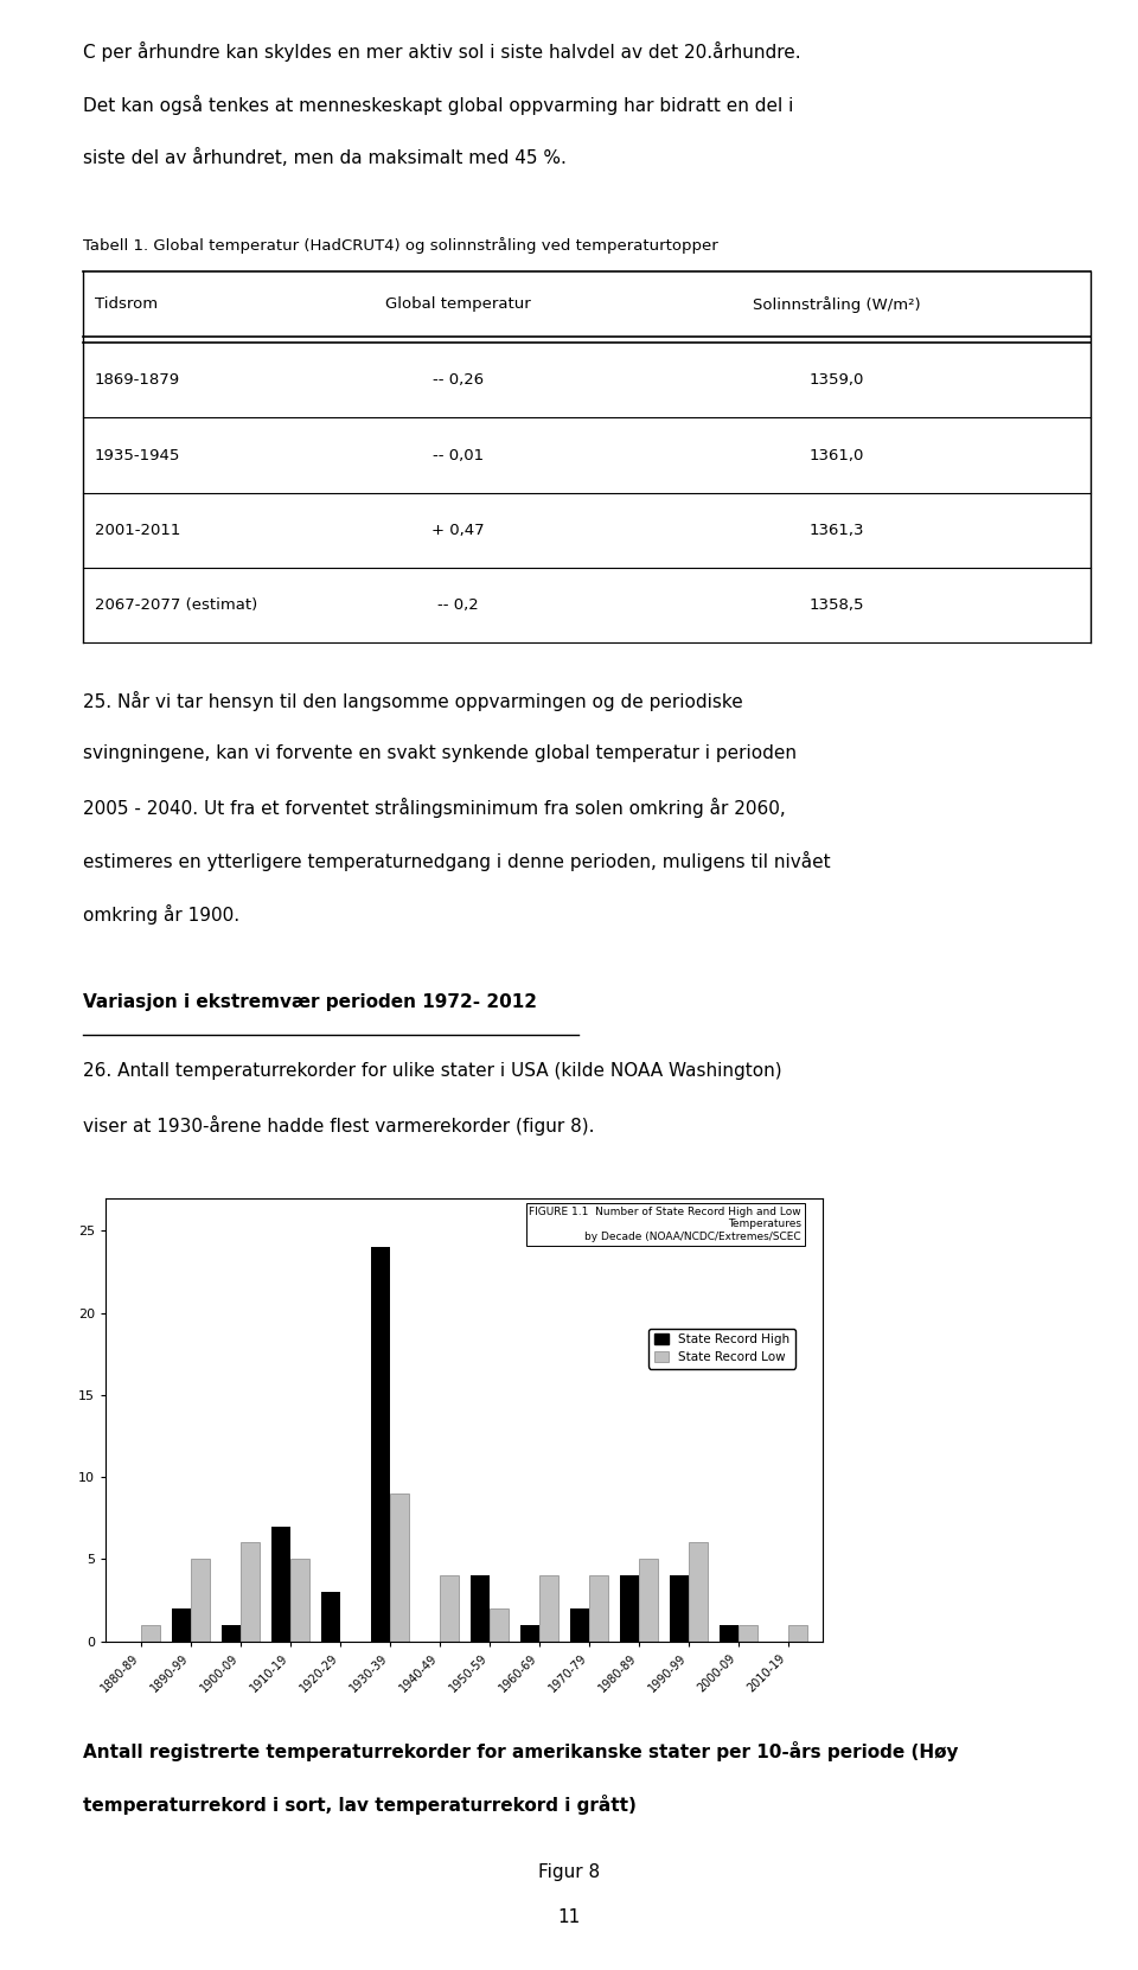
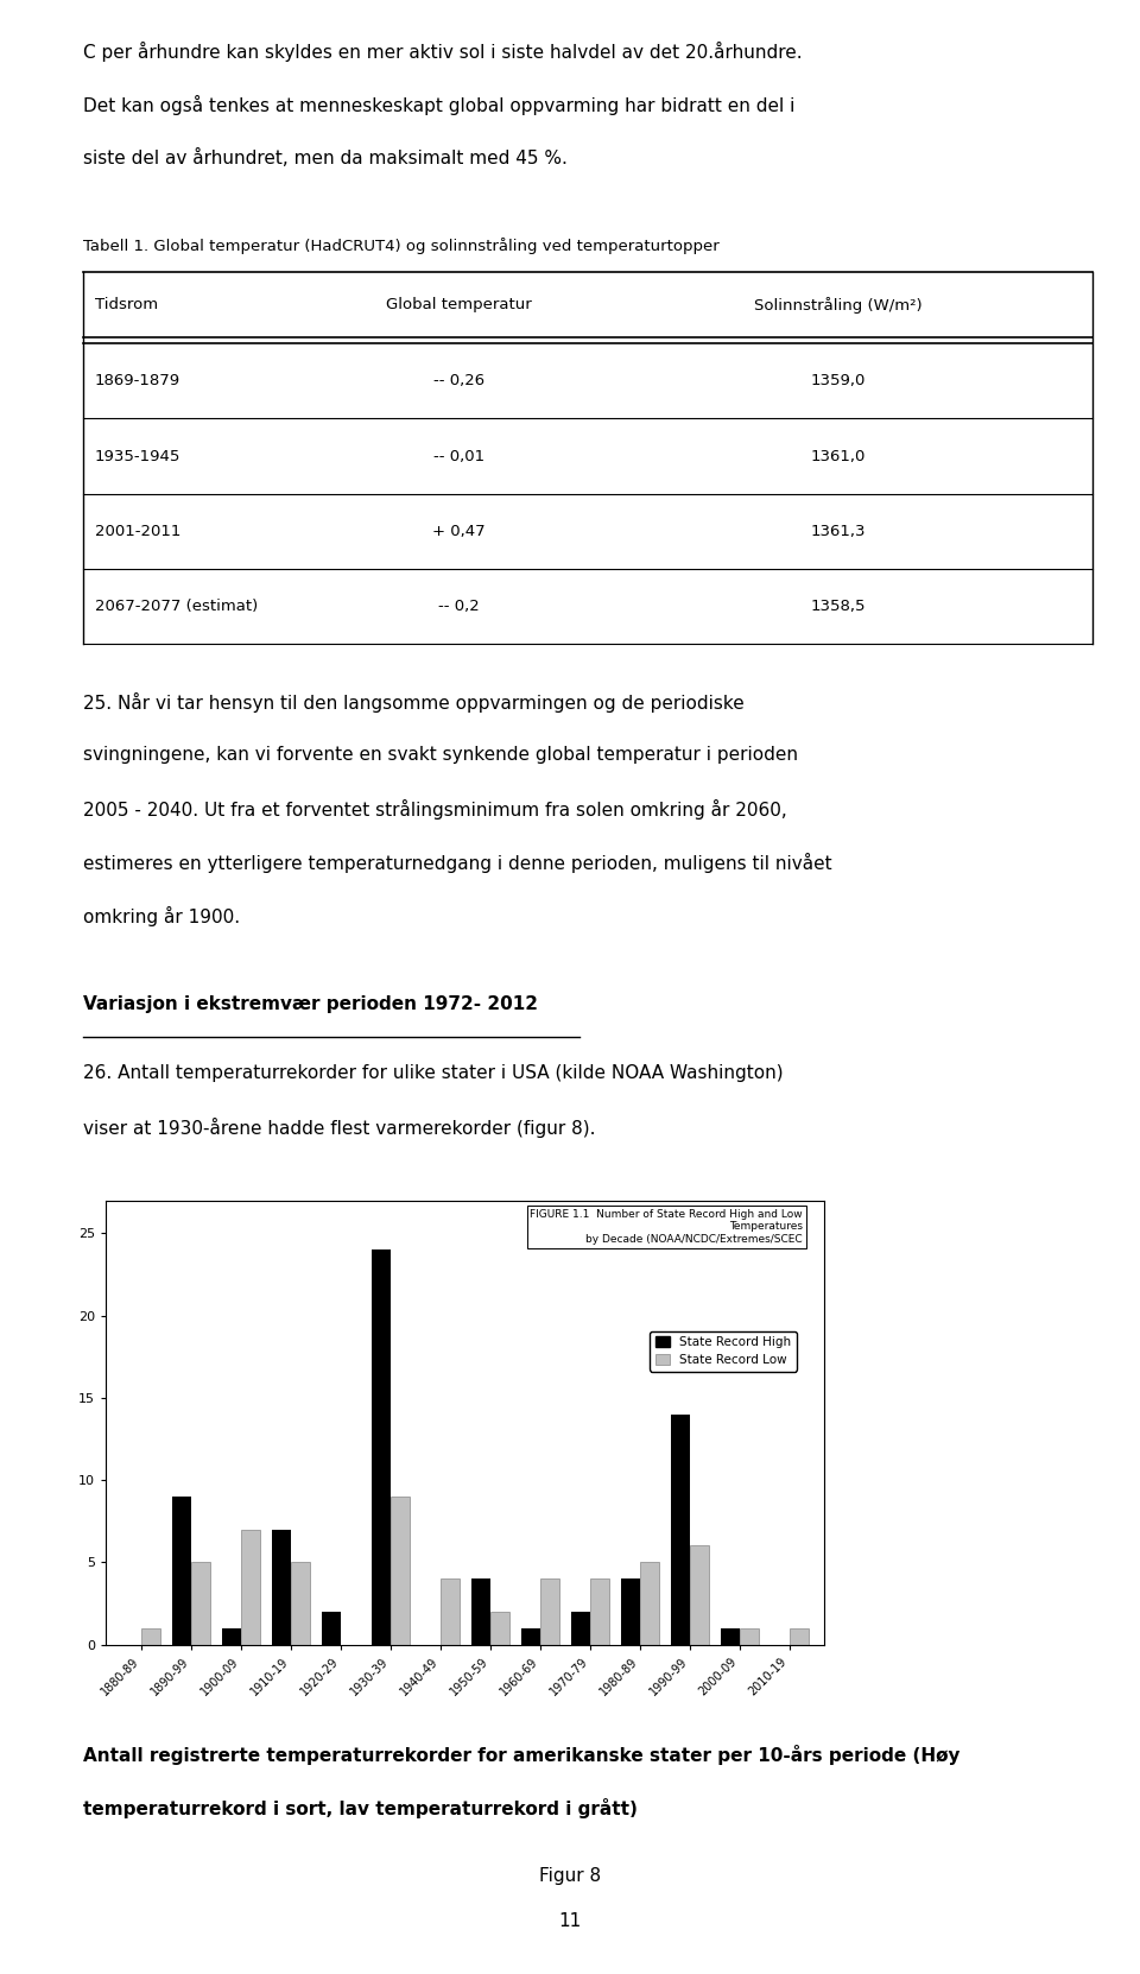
State Record High/1890-99: 2 -> 9
State Record Low/1900-09: 6 -> 7
State Record High/1920-29: 3 -> 2
State Record High/1990-99: 4 -> 14
